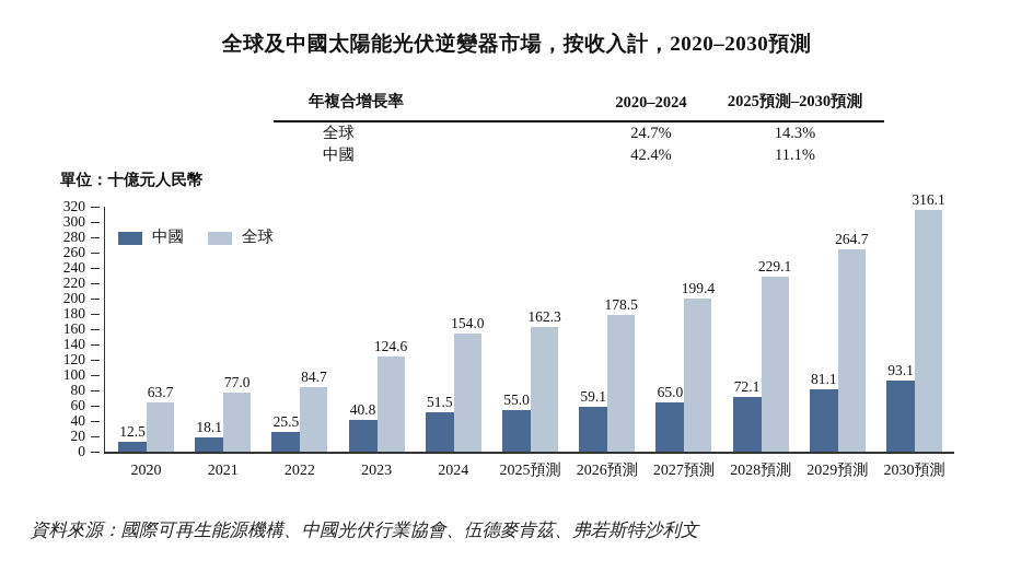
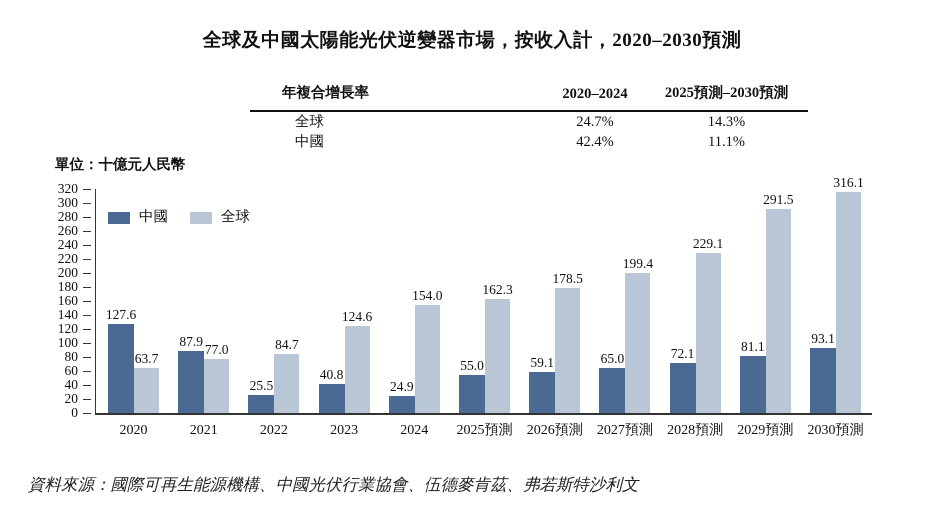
中國/2020: 12.5 -> 127.6
中國/2021: 18.1 -> 87.9
中國/2024: 51.5 -> 24.9
全球/2029預測: 264.7 -> 291.5
